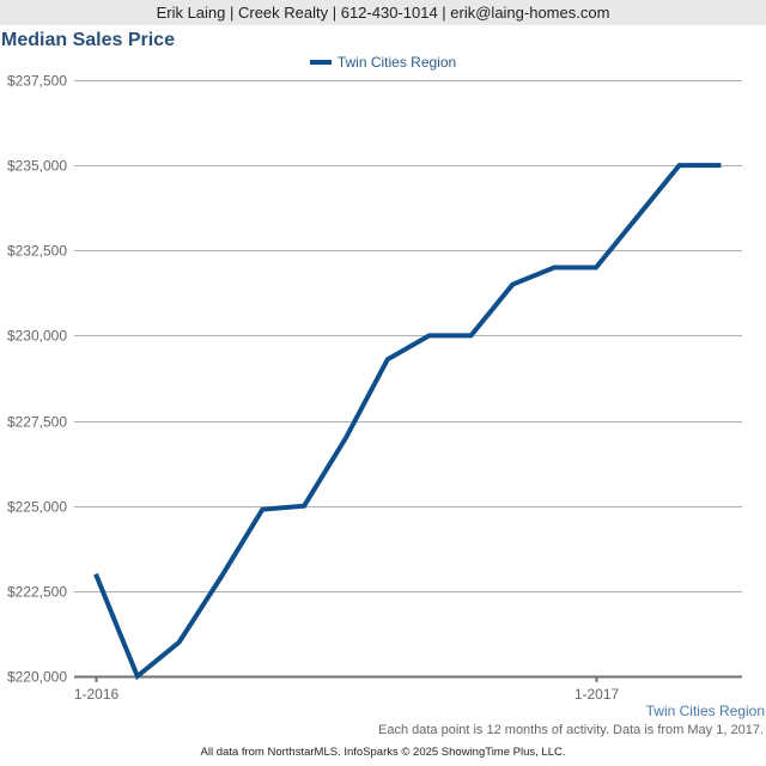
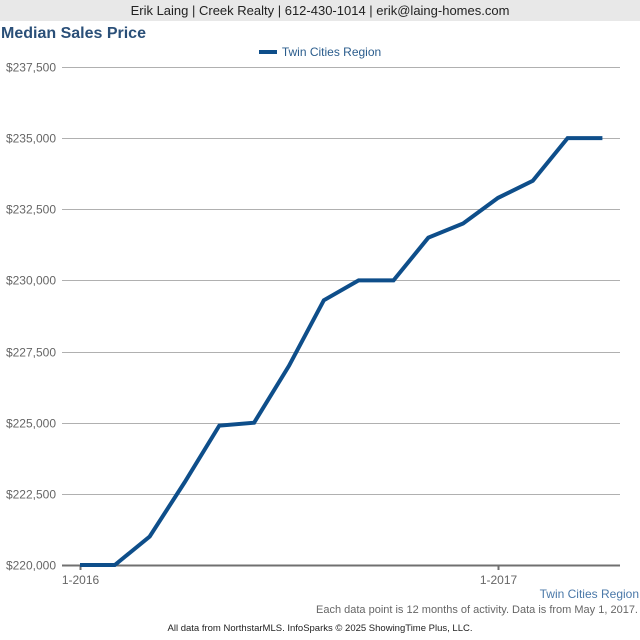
1-2016: $223000 -> $220000
1-2017: $232000 -> $232900
